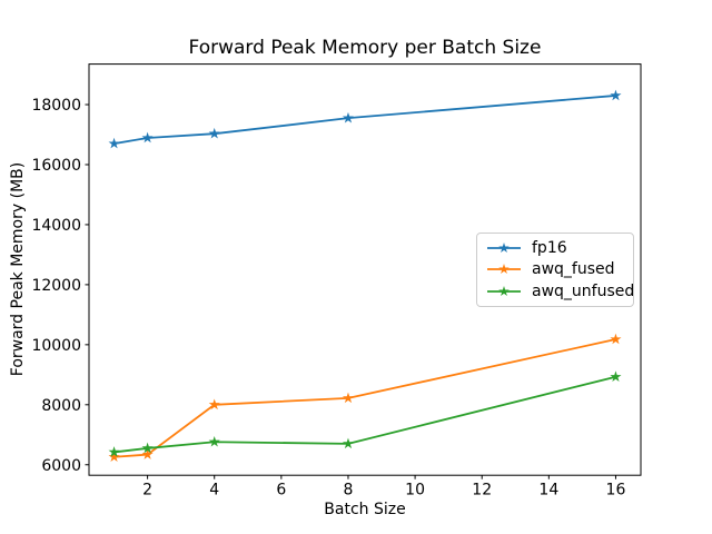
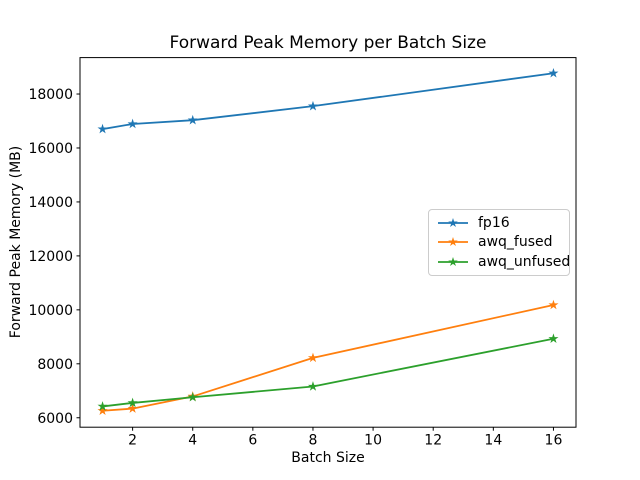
awq_fused/4: 8000 -> 6800
awq_unfused/8: 6700 -> 7200
fp16/16: 18300 -> 18800
